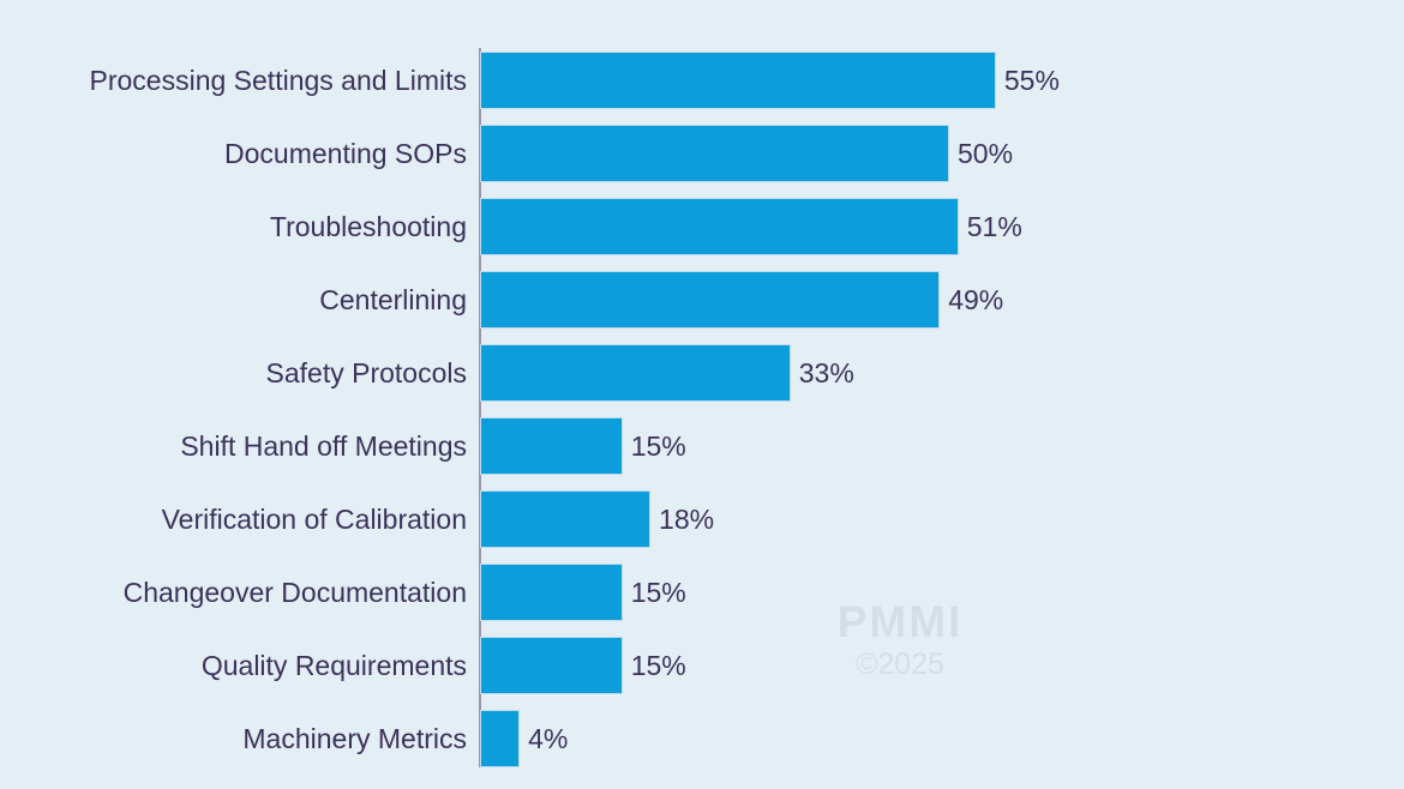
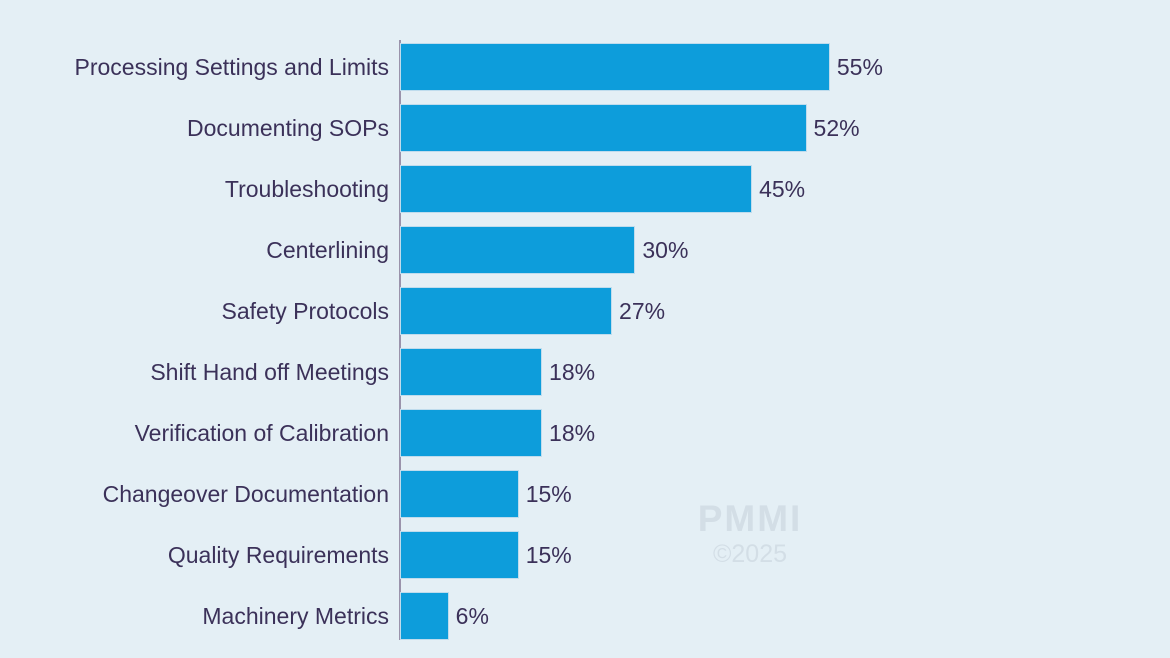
Documenting SOPs: 50% -> 52%
Troubleshooting: 51% -> 45%
Centerlining: 49% -> 30%
Safety Protocols: 33% -> 27%
Shift Hand off Meetings: 15% -> 18%
Machinery Metrics: 4% -> 6%
